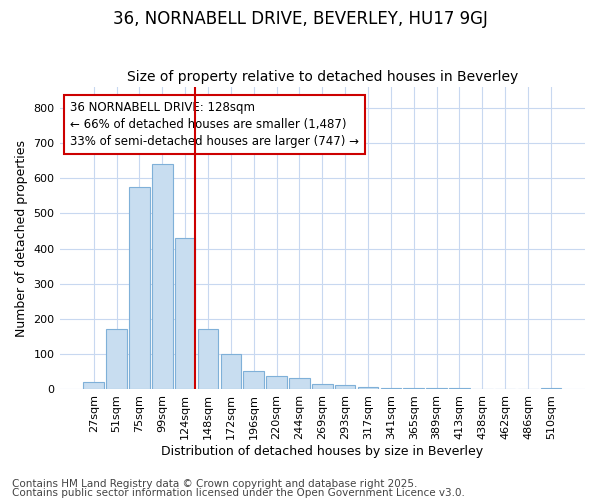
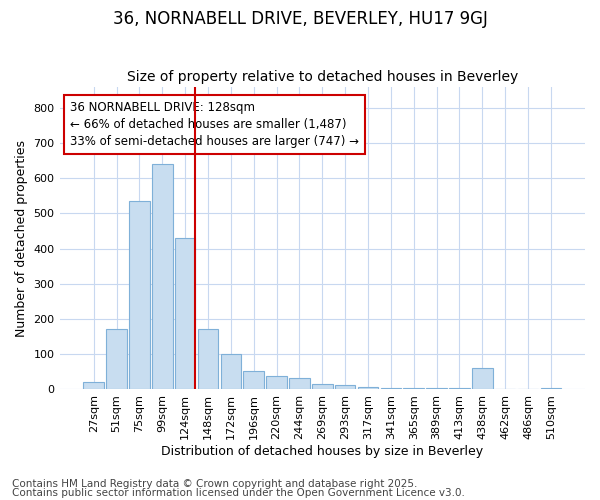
75sqm: 575 -> 535
438sqm: 1 -> 60
